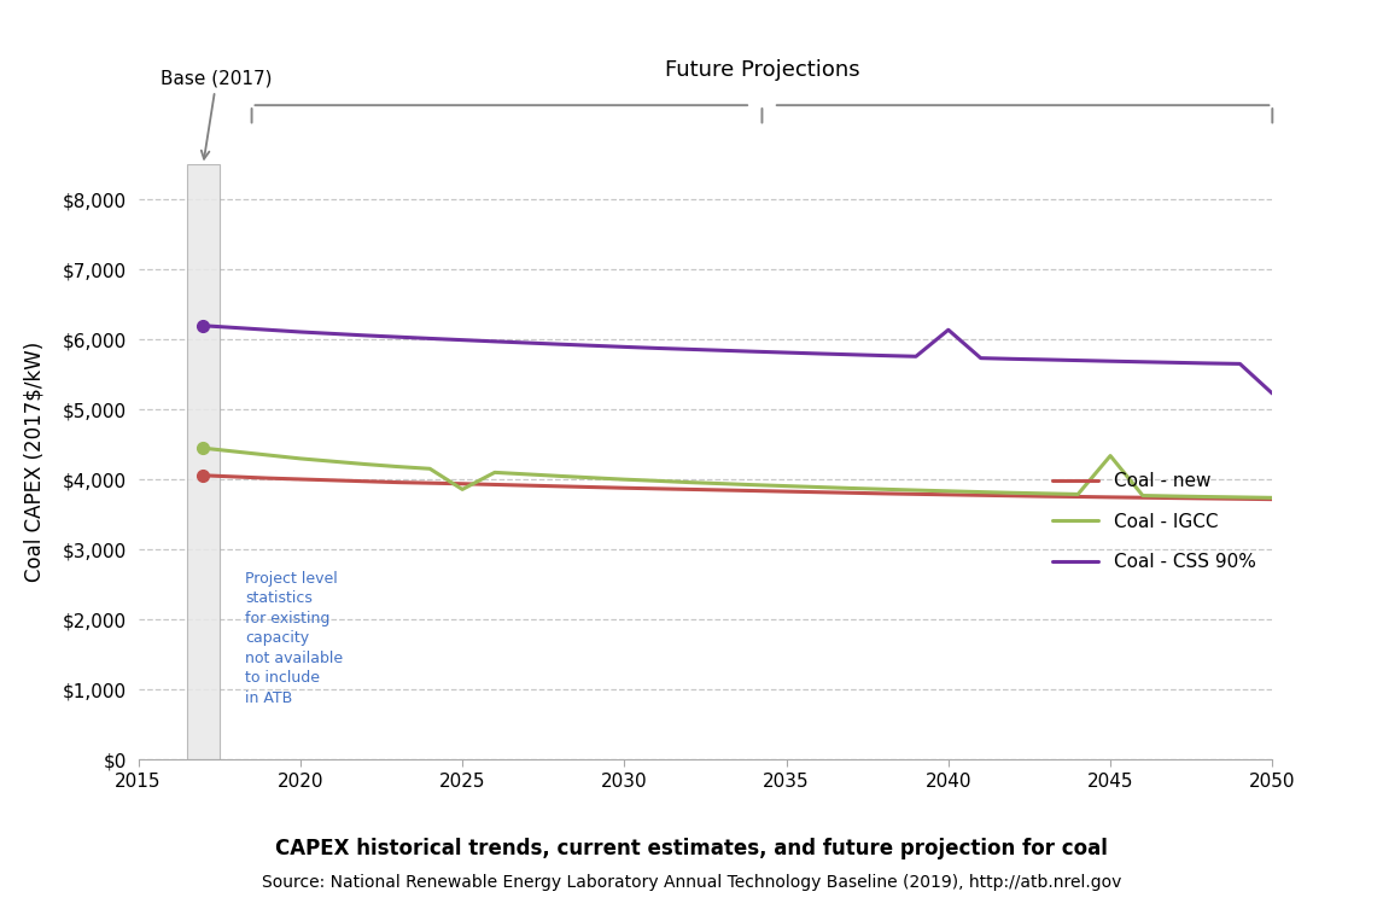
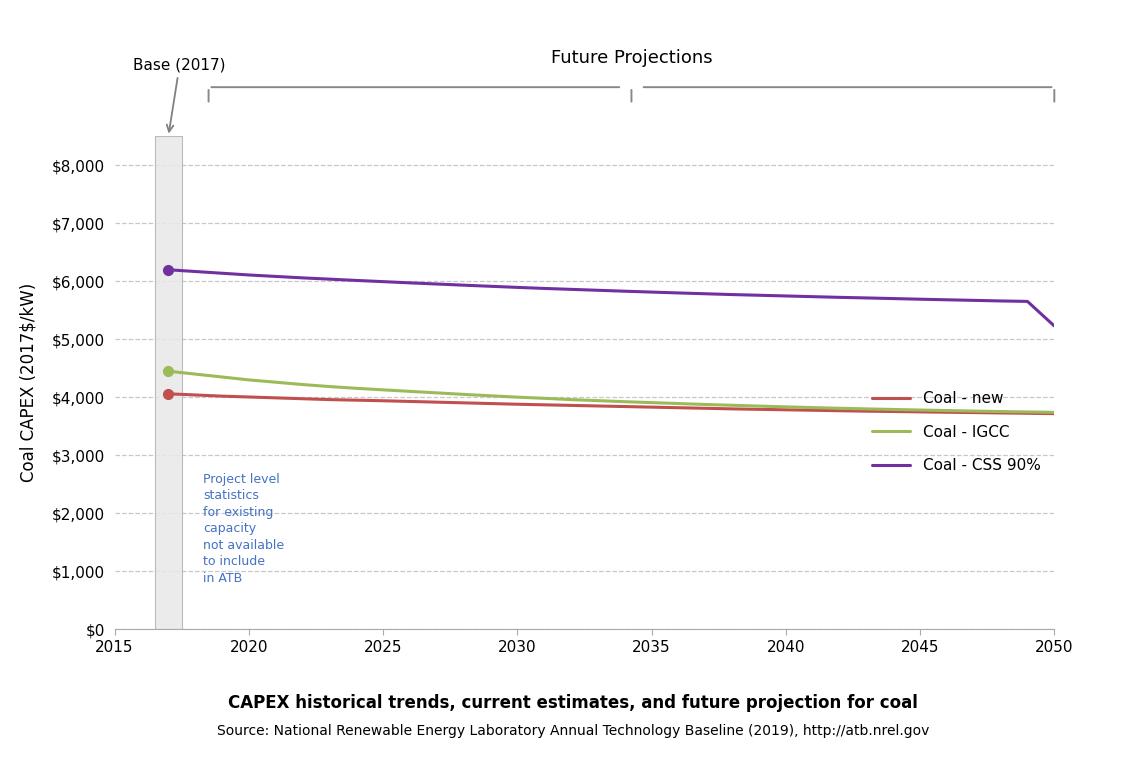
Coal - IGCC/2025: $3,860 -> $4,130
Coal - CSS 90%/2040: $6,140 -> $5,750
Coal - IGCC/2045: $4,340 -> $3,780
